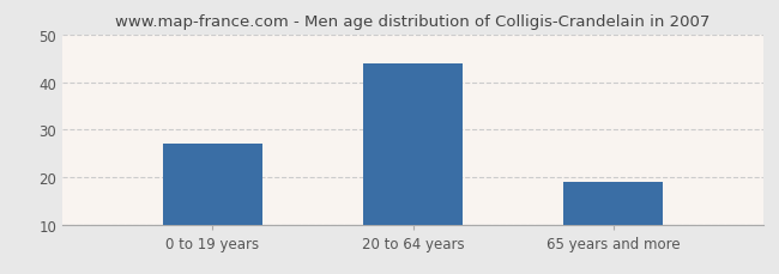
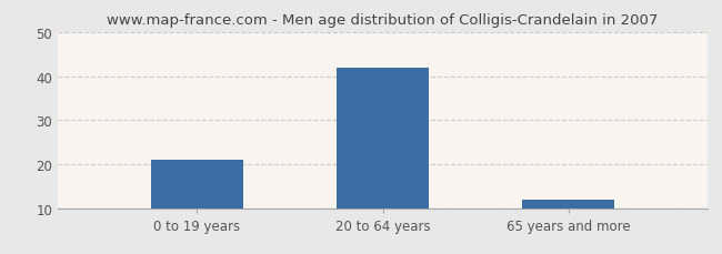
0 to 19 years: 27 -> 21
20 to 64 years: 44 -> 42
65 years and more: 19 -> 12
